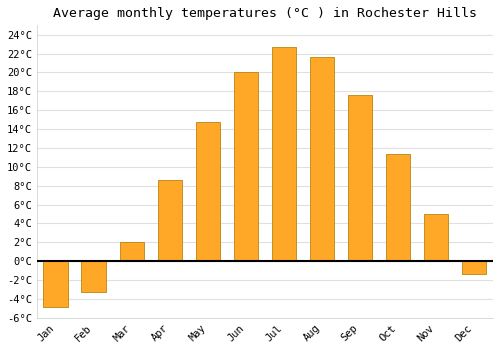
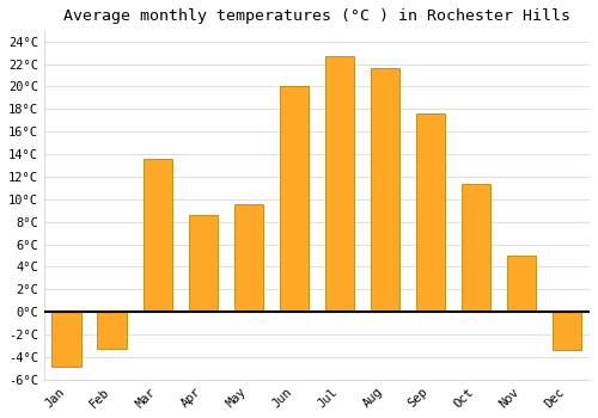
Mar: 2.0°C -> 13.6°C
May: 14.8°C -> 9.6°C
Dec: -1.4°C -> -3.4°C
